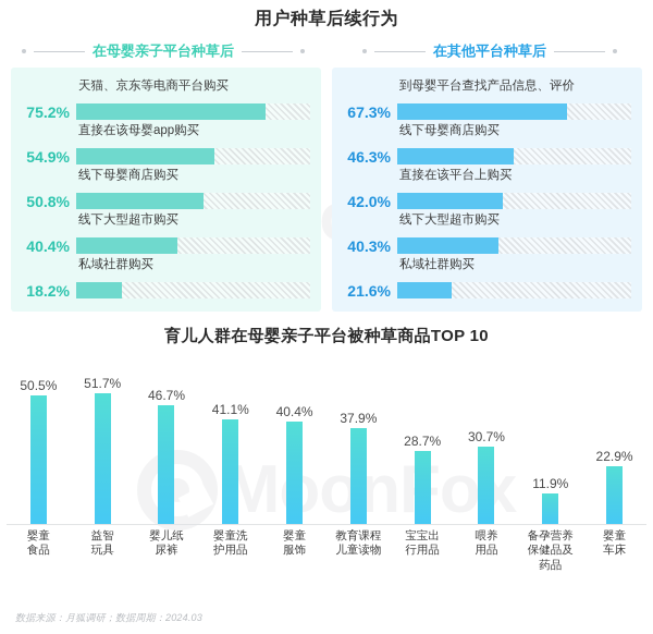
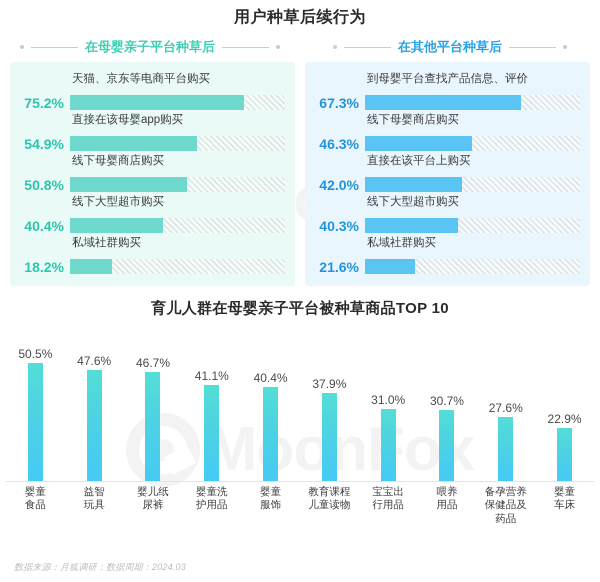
益智 玩具: 51.7% -> 47.6%
宝宝出 行用品: 28.7% -> 31.0%
备孕营养 保健品及 药品: 11.9% -> 27.6%
